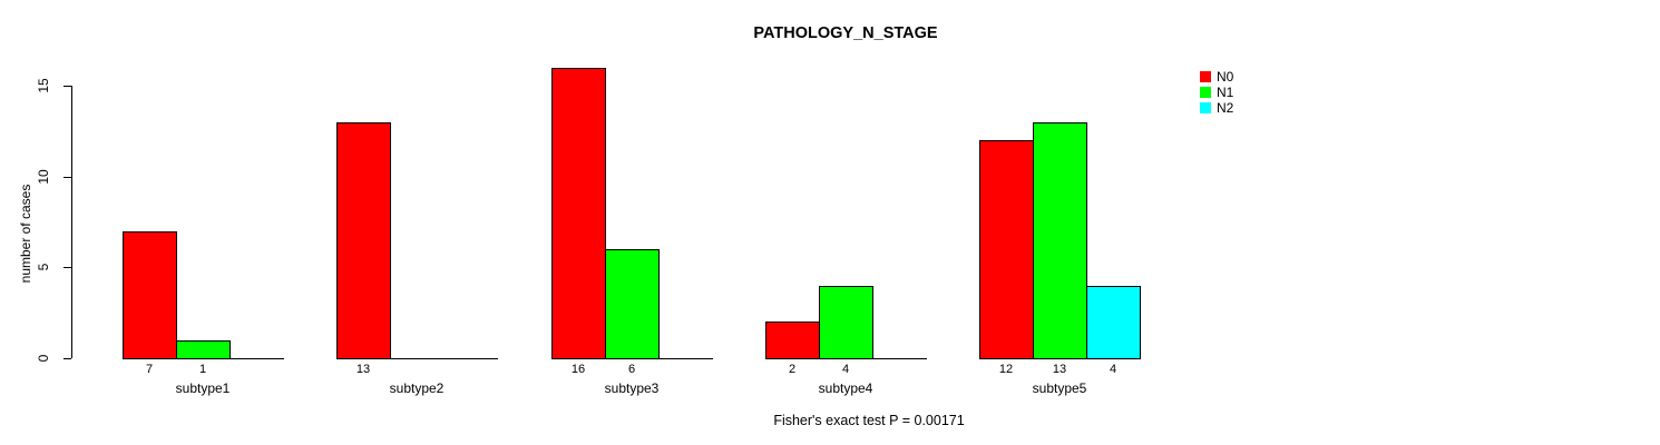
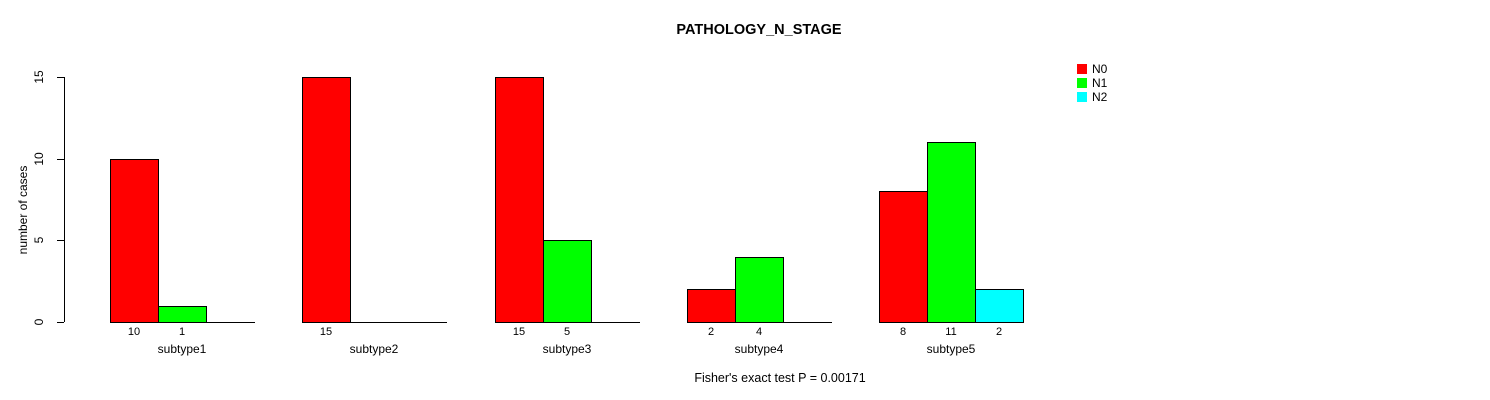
N0/subtype1: 7 -> 10
N0/subtype2: 13 -> 15
N0/subtype3: 16 -> 15
N1/subtype3: 6 -> 5
N0/subtype5: 12 -> 8
N1/subtype5: 13 -> 11
N2/subtype5: 4 -> 2
